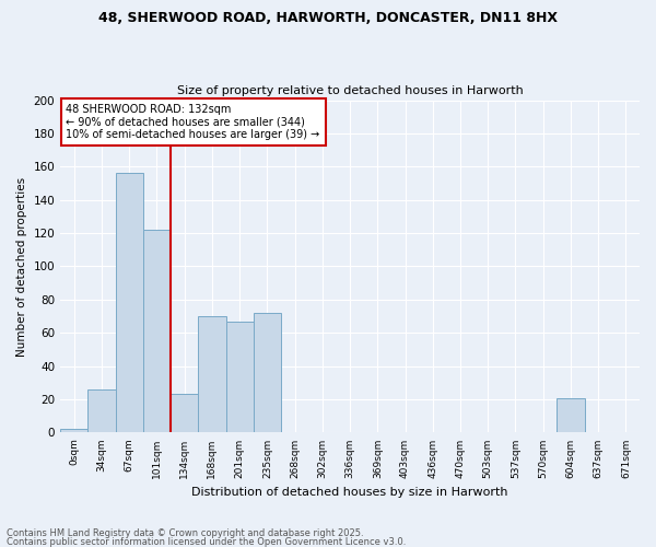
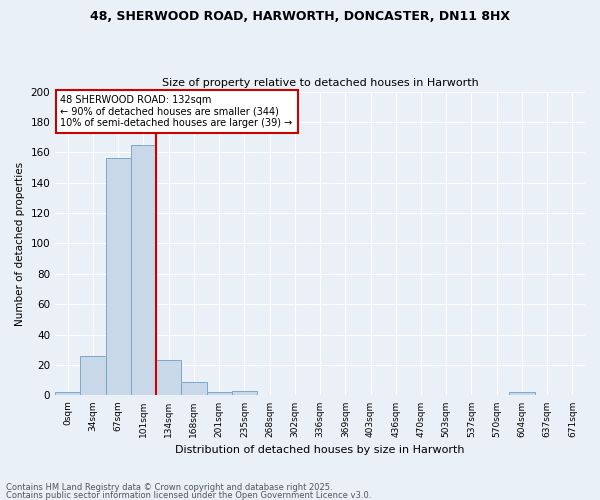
101sqm: 122 -> 165
168sqm: 70 -> 9
201sqm: 67 -> 2
235sqm: 72 -> 3
604sqm: 21 -> 2
